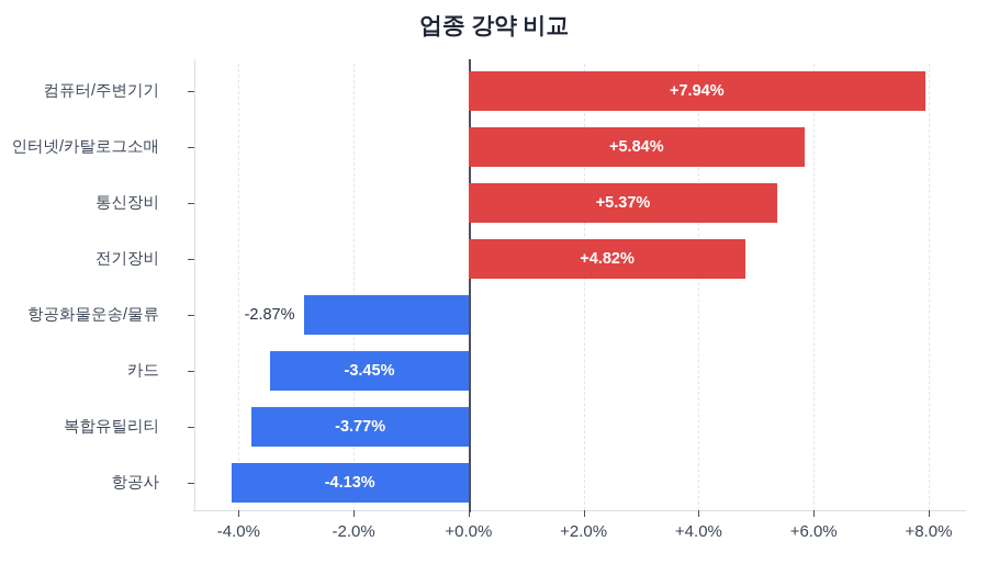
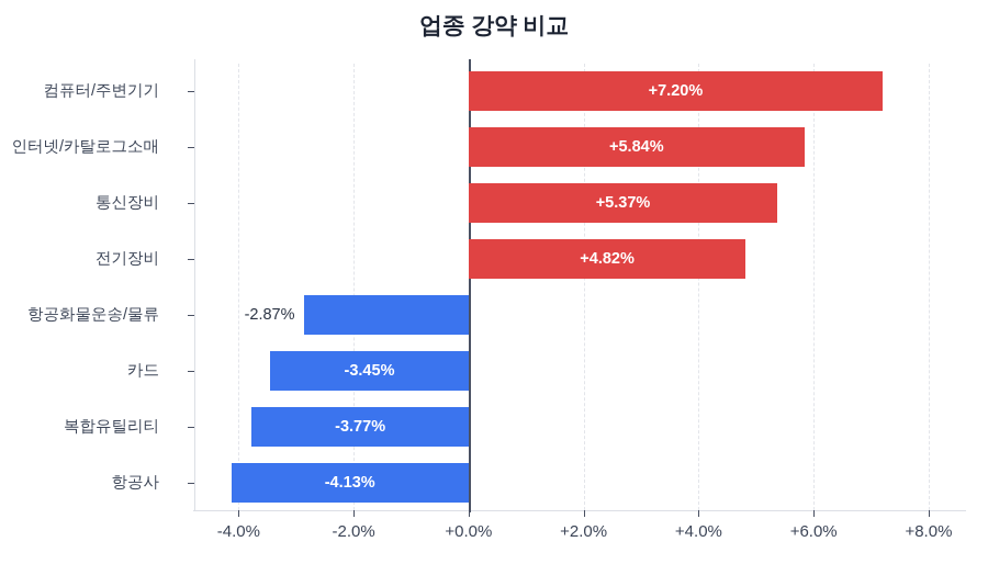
컴퓨터/주변기기: +7.94% -> +7.20%
